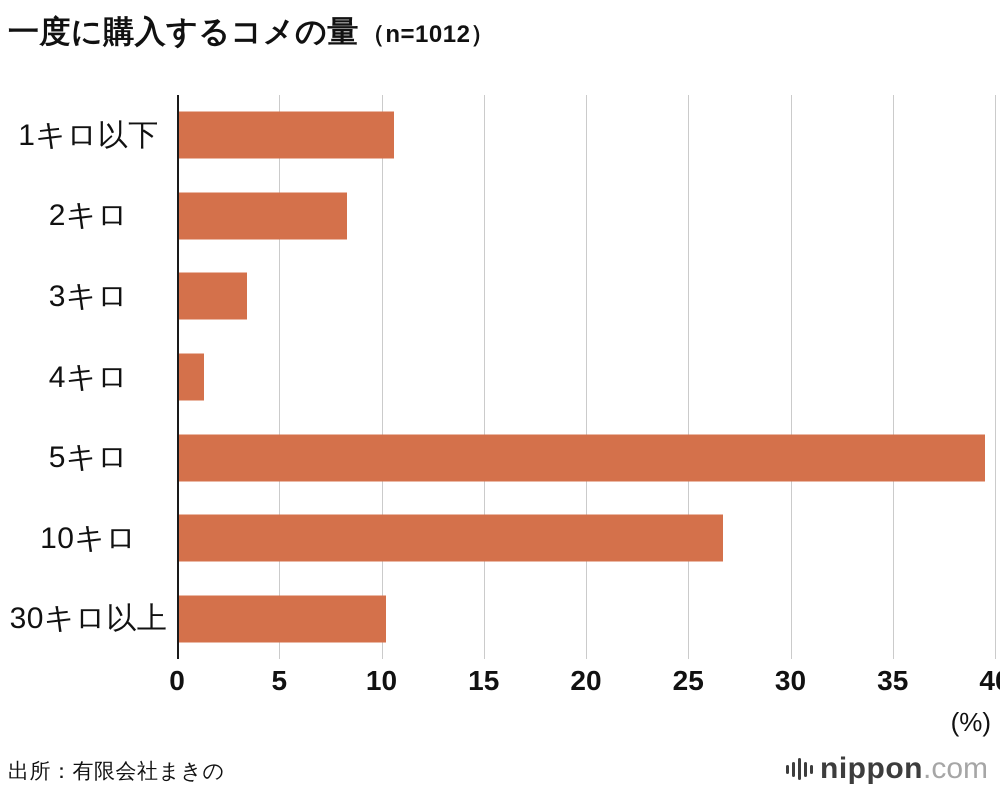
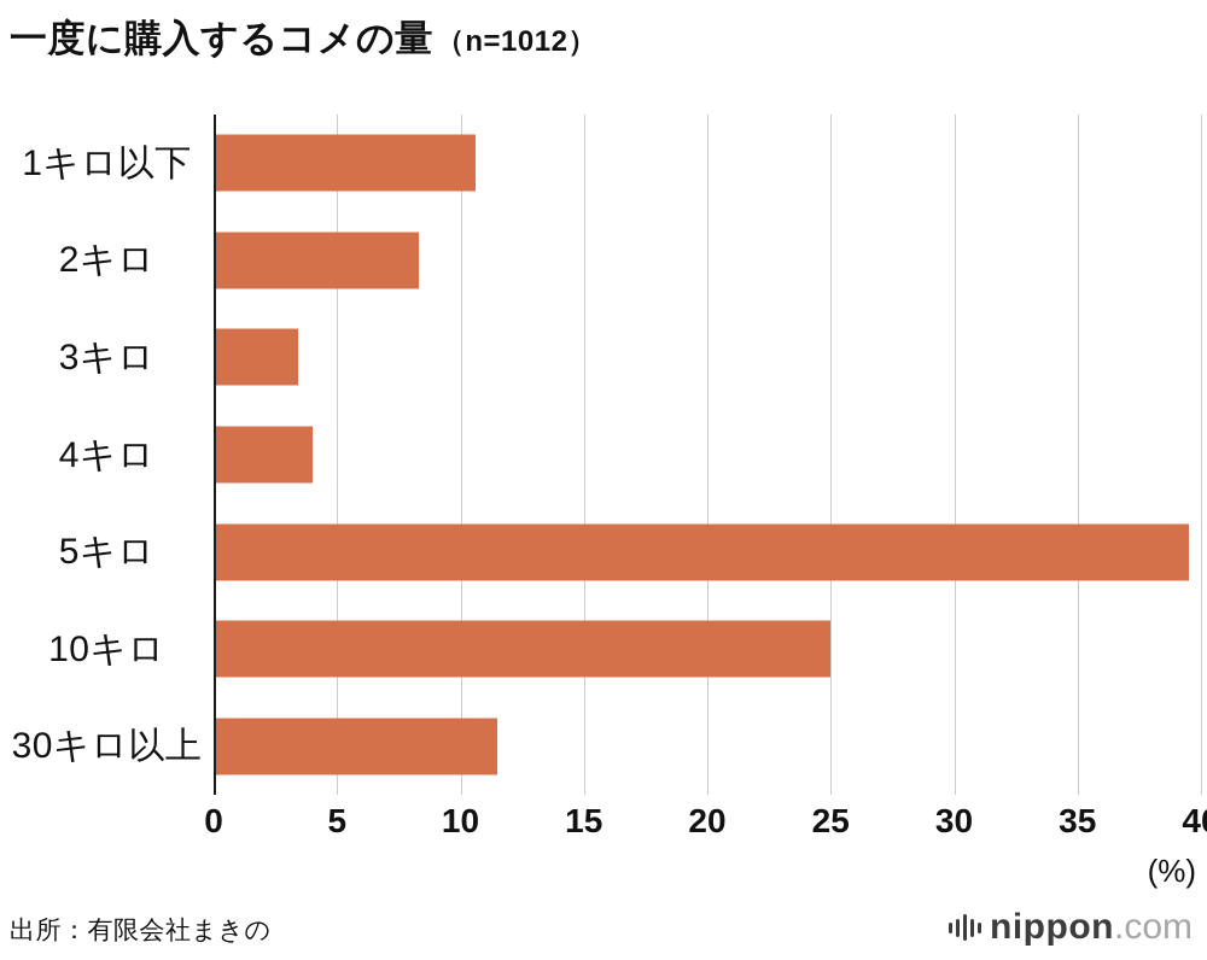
4キロ: 1.3 -> 4.0
10キロ: 26.7 -> 25.0
30キロ以上: 10.2 -> 11.5
